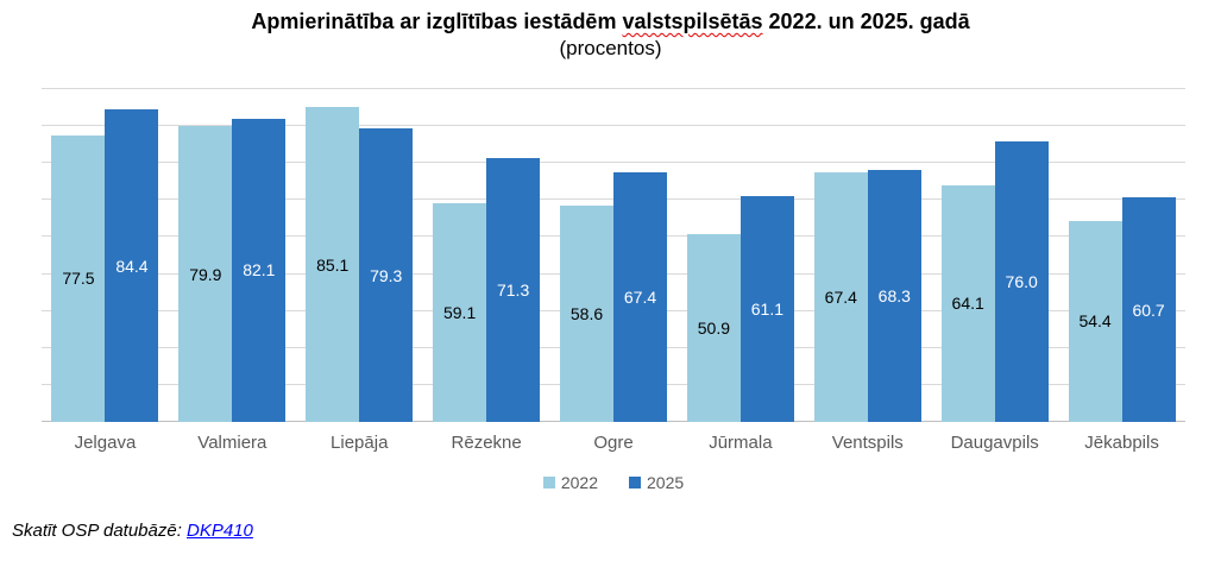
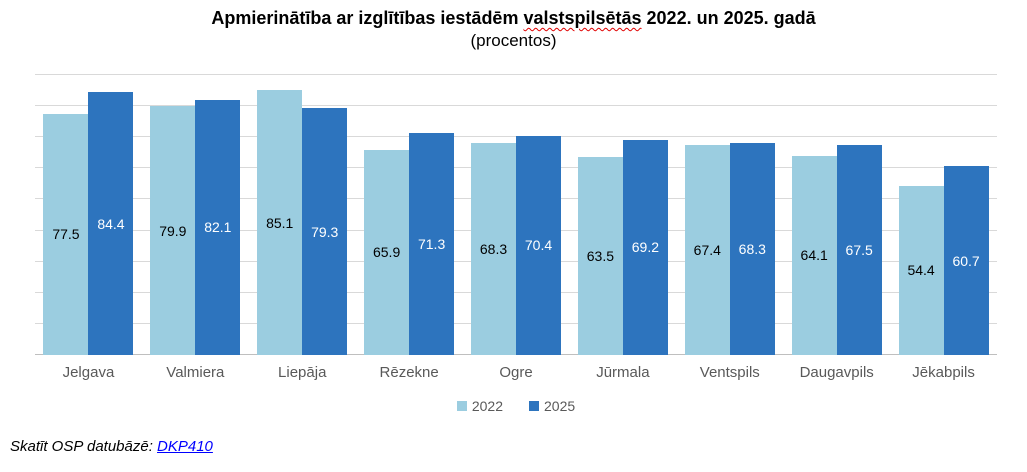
2022/Rēzekne: 59.1 -> 65.9
2022/Ogre: 58.6 -> 68.3
2025/Ogre: 67.4 -> 70.4
2022/Jūrmala: 50.9 -> 63.5
2025/Jūrmala: 61.1 -> 69.2
2025/Daugavpils: 76.0 -> 67.5
